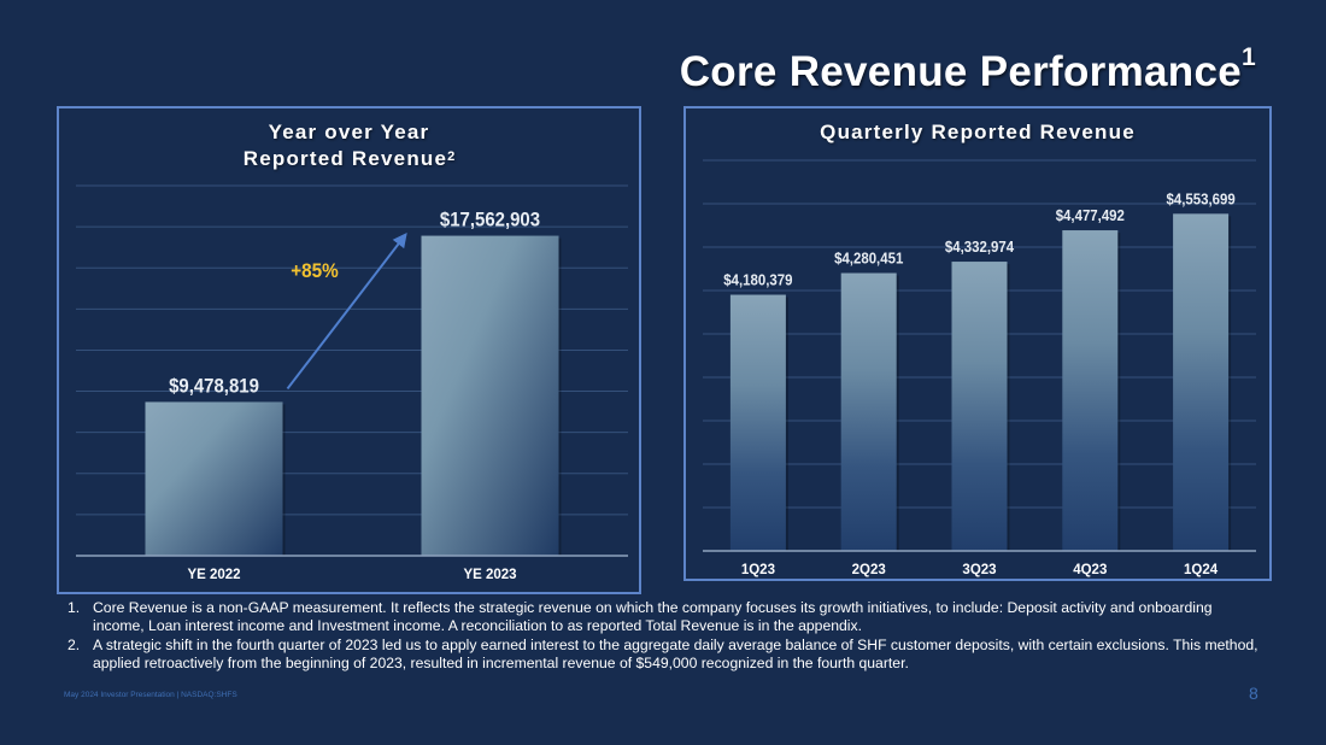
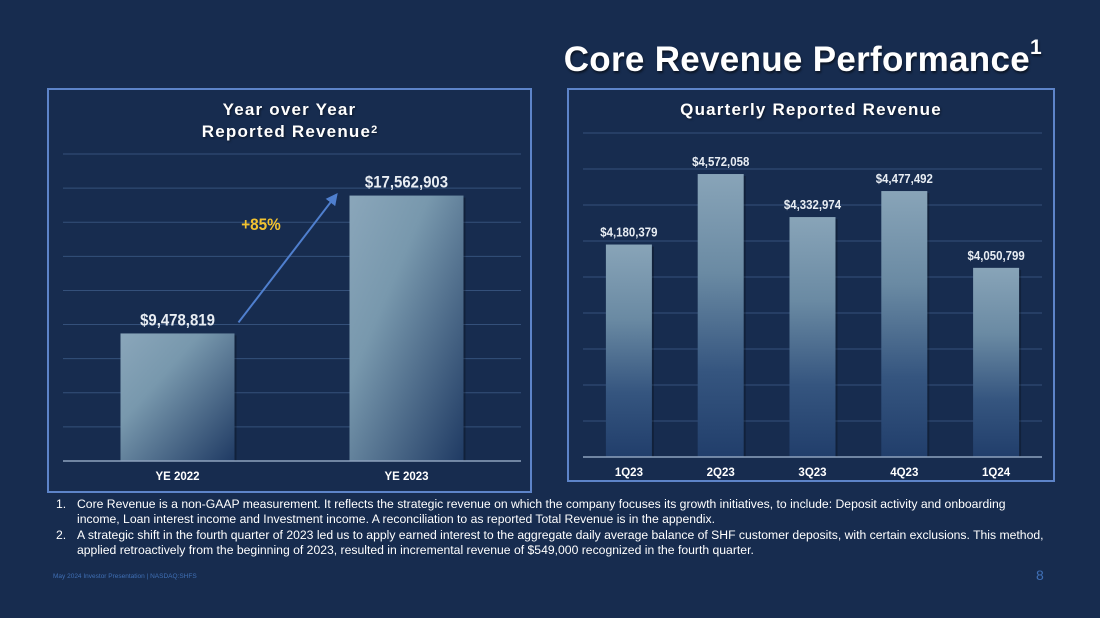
Quarterly Reported Revenue/2Q23: $4,280,451 -> $4,572,058
Quarterly Reported Revenue/1Q24: $4,553,699 -> $4,050,799
